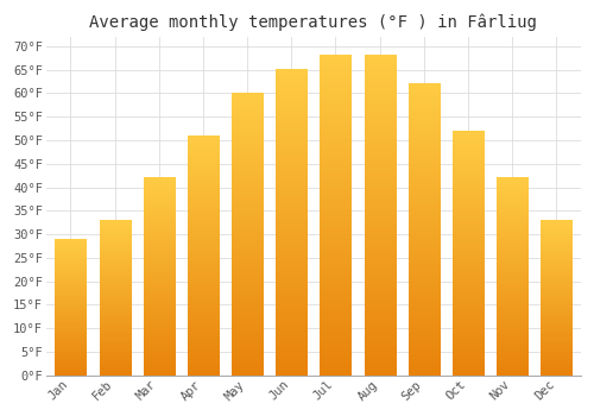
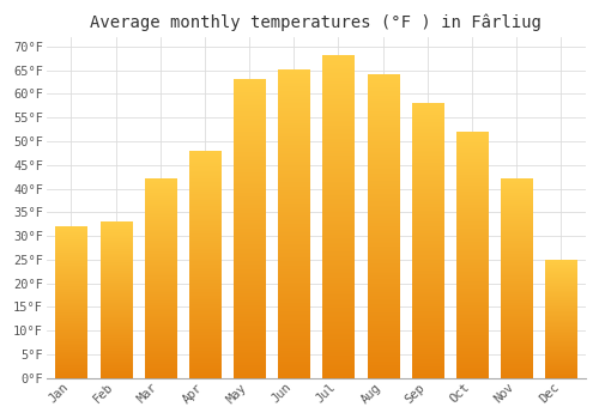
Jan: 29°F -> 32°F
Apr: 51°F -> 48°F
May: 60°F -> 63°F
Aug: 68°F -> 64°F
Sep: 62°F -> 58°F
Dec: 33°F -> 25°F
